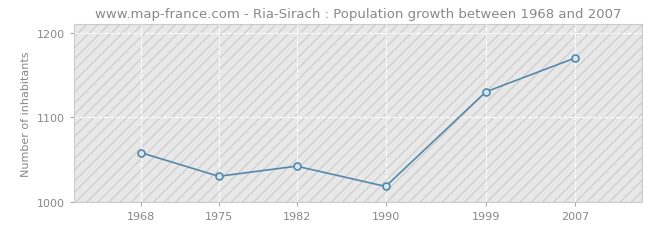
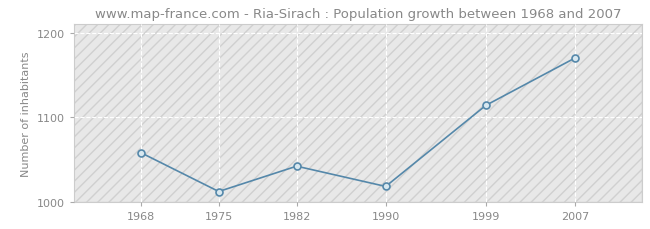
1975: 1030 -> 1012
1999: 1130 -> 1114
